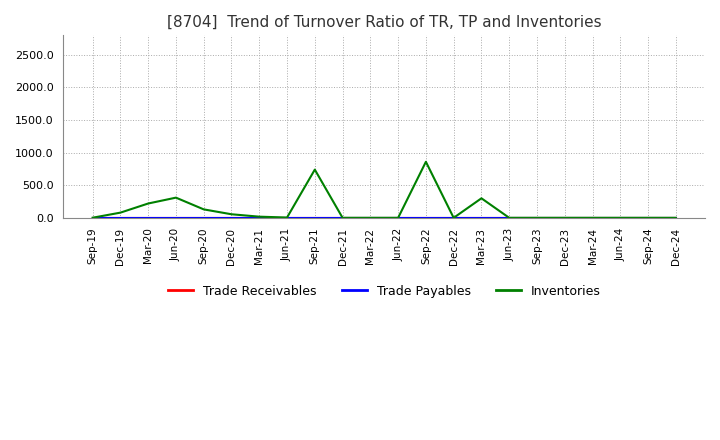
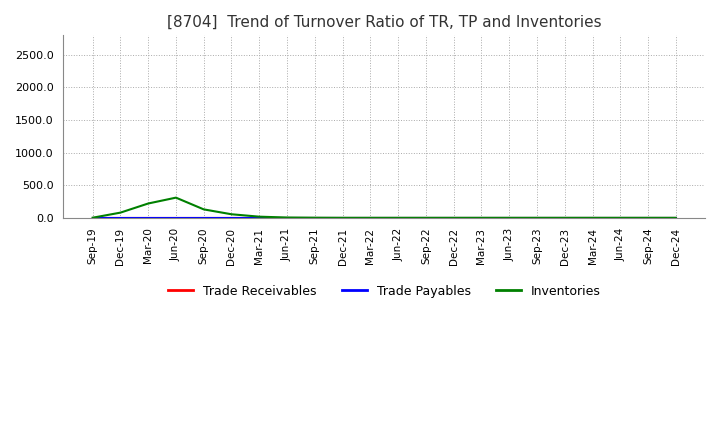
Inventories/Sep-21: 740 -> 0
Inventories/Sep-22: 860 -> 0
Inventories/Mar-23: 300 -> 0
